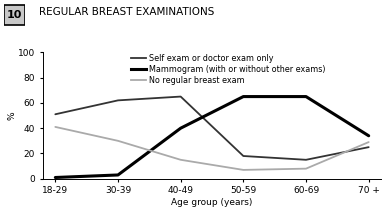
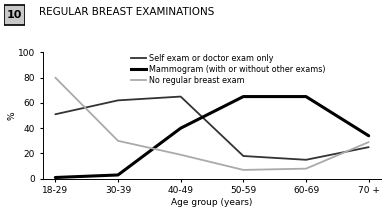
No regular breast exam/18-29: 41 -> 80
No regular breast exam/40-49: 15 -> 19
